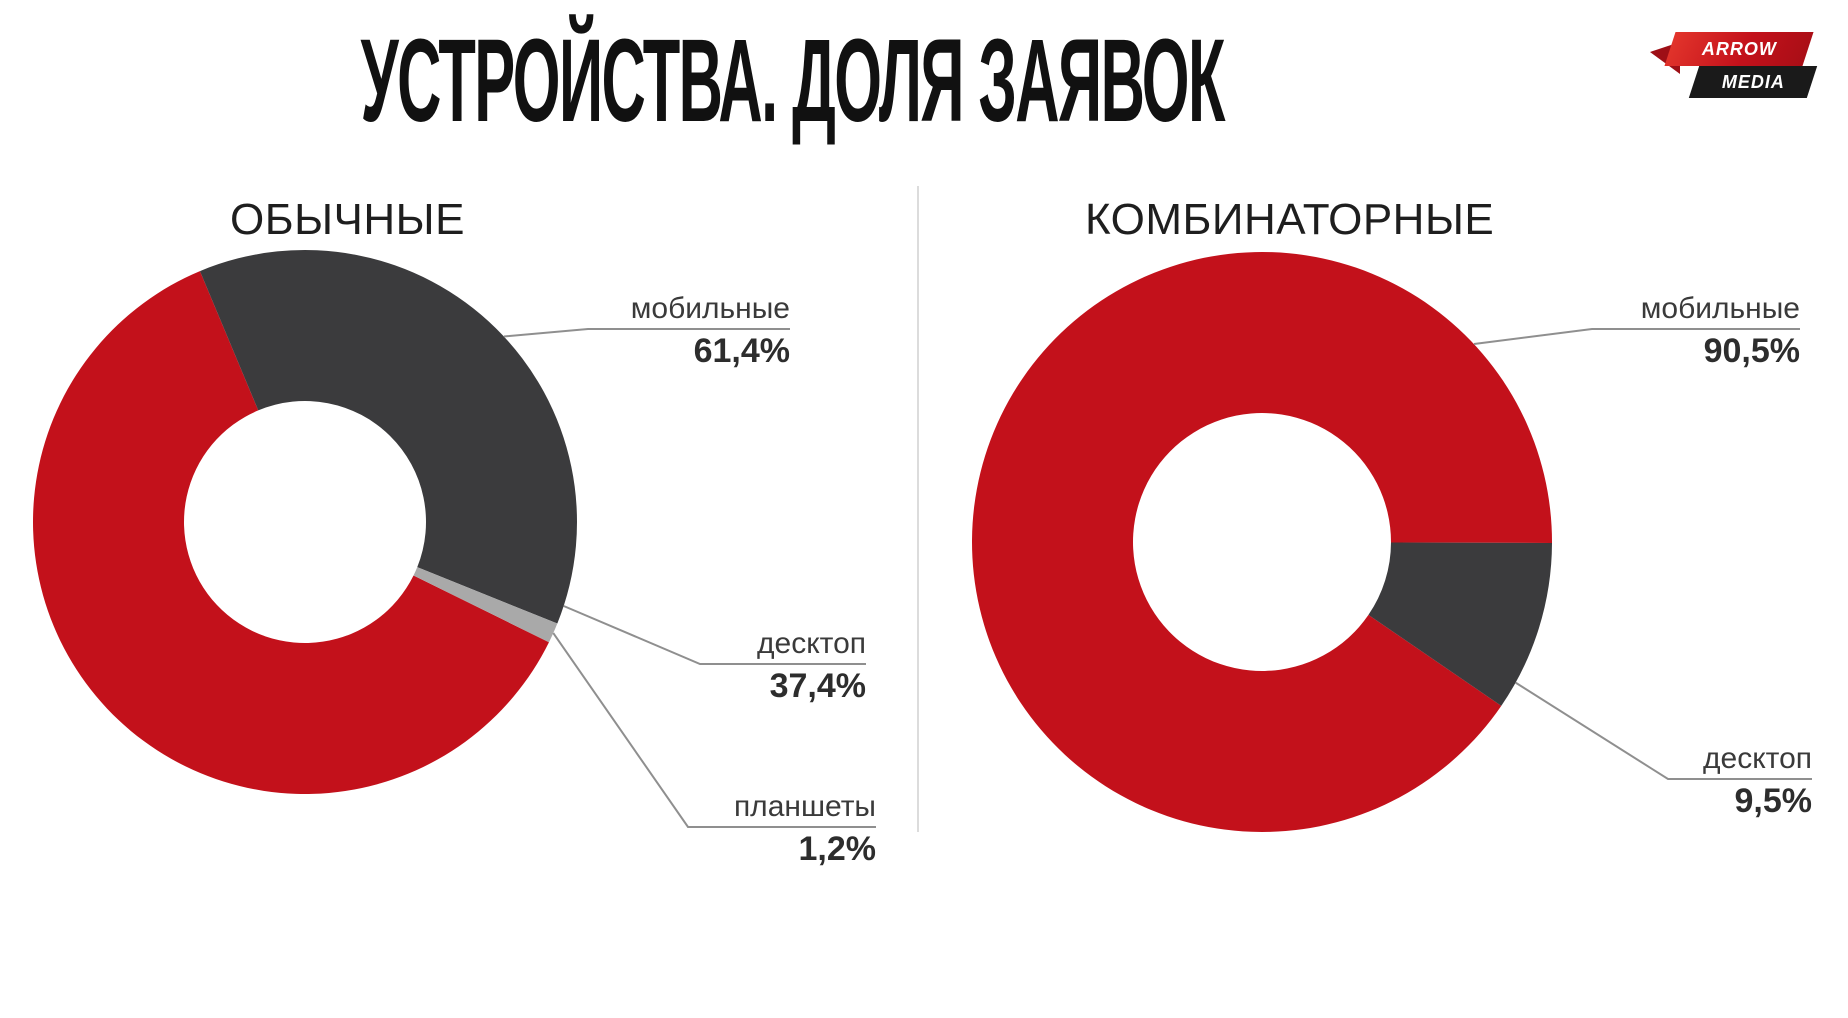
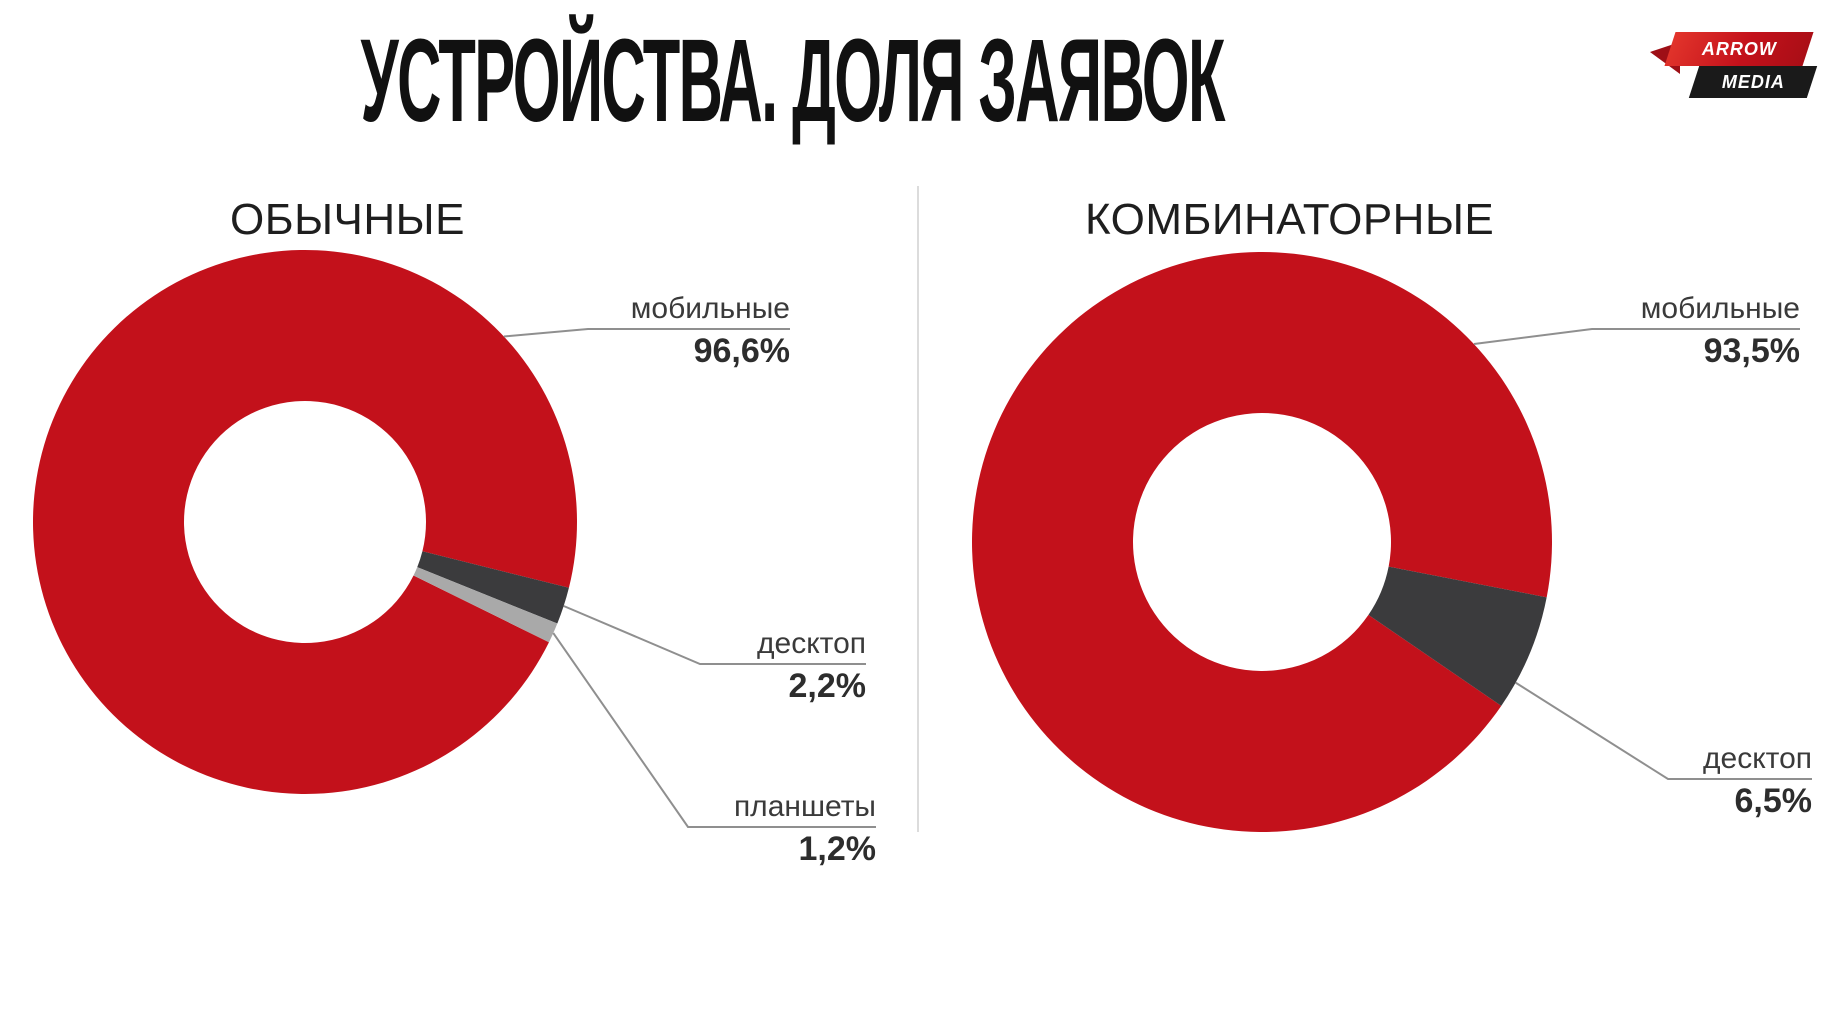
ОБЫЧНЫЕ/мобильные: 61,4% -> 96,6%
ОБЫЧНЫЕ/десктоп: 37,4% -> 2,2%
КОМБИНАТОРНЫЕ/мобильные: 90,5% -> 93,5%
КОМБИНАТОРНЫЕ/десктоп: 9,5% -> 6,5%
